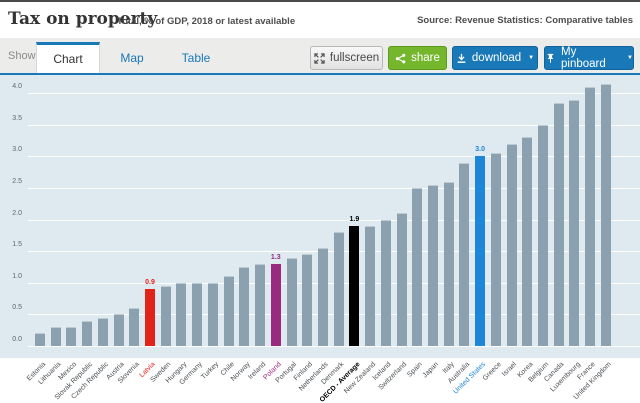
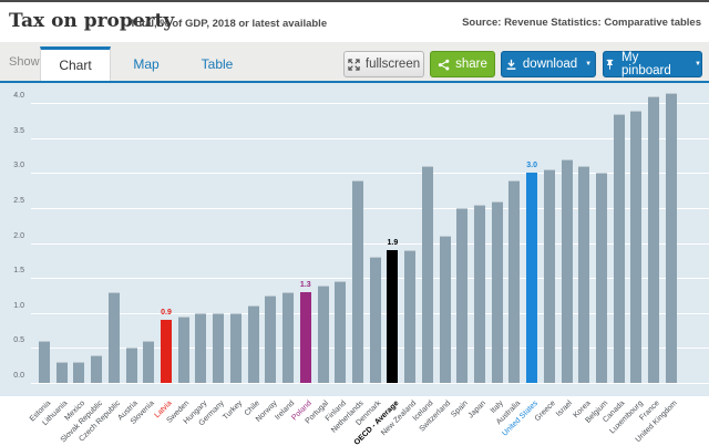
Estonia: 0.2 -> 0.6
Czech Republic: 0.5 -> 1.3
Netherlands: 1.6 -> 2.9
Iceland: 2.0 -> 3.1
Korea: 3.3 -> 3.1
Belgium: 3.5 -> 3.0
